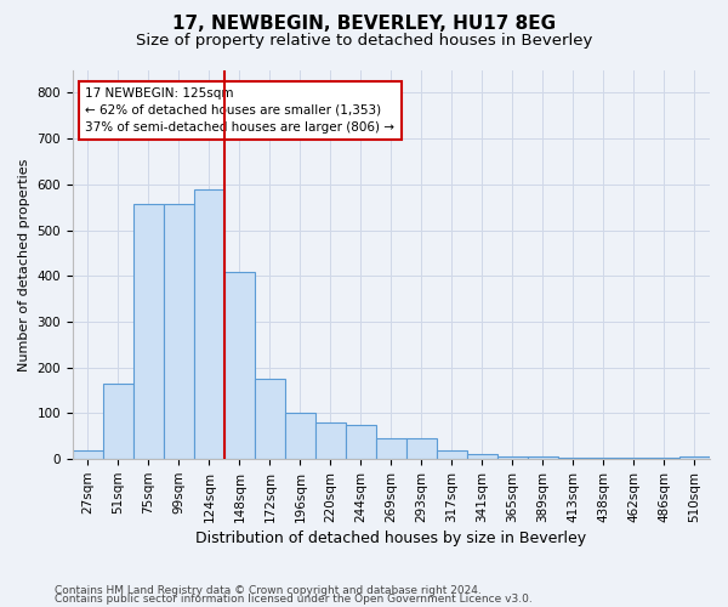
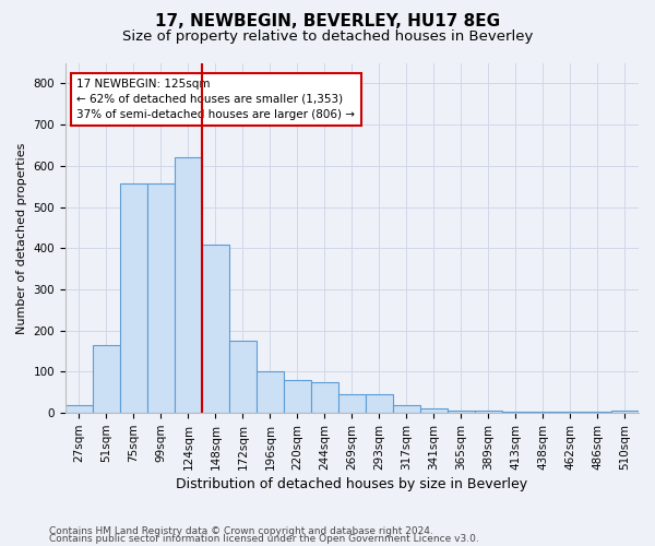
124sqm: 590 -> 620
